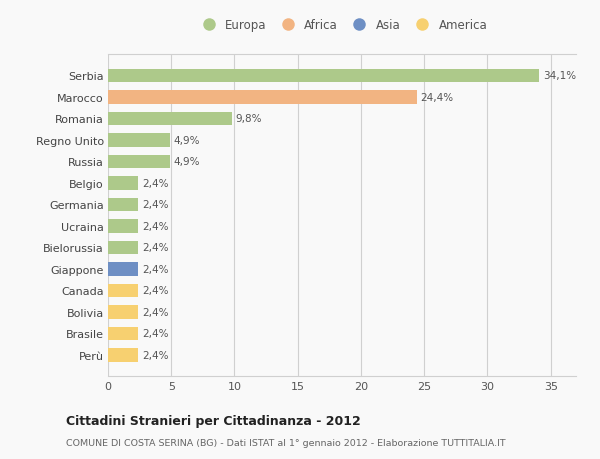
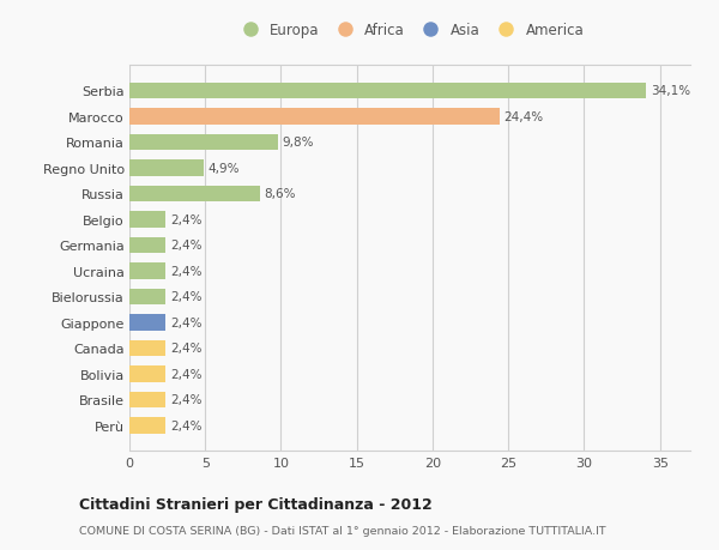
Russia: 4,9% -> 8,6%
